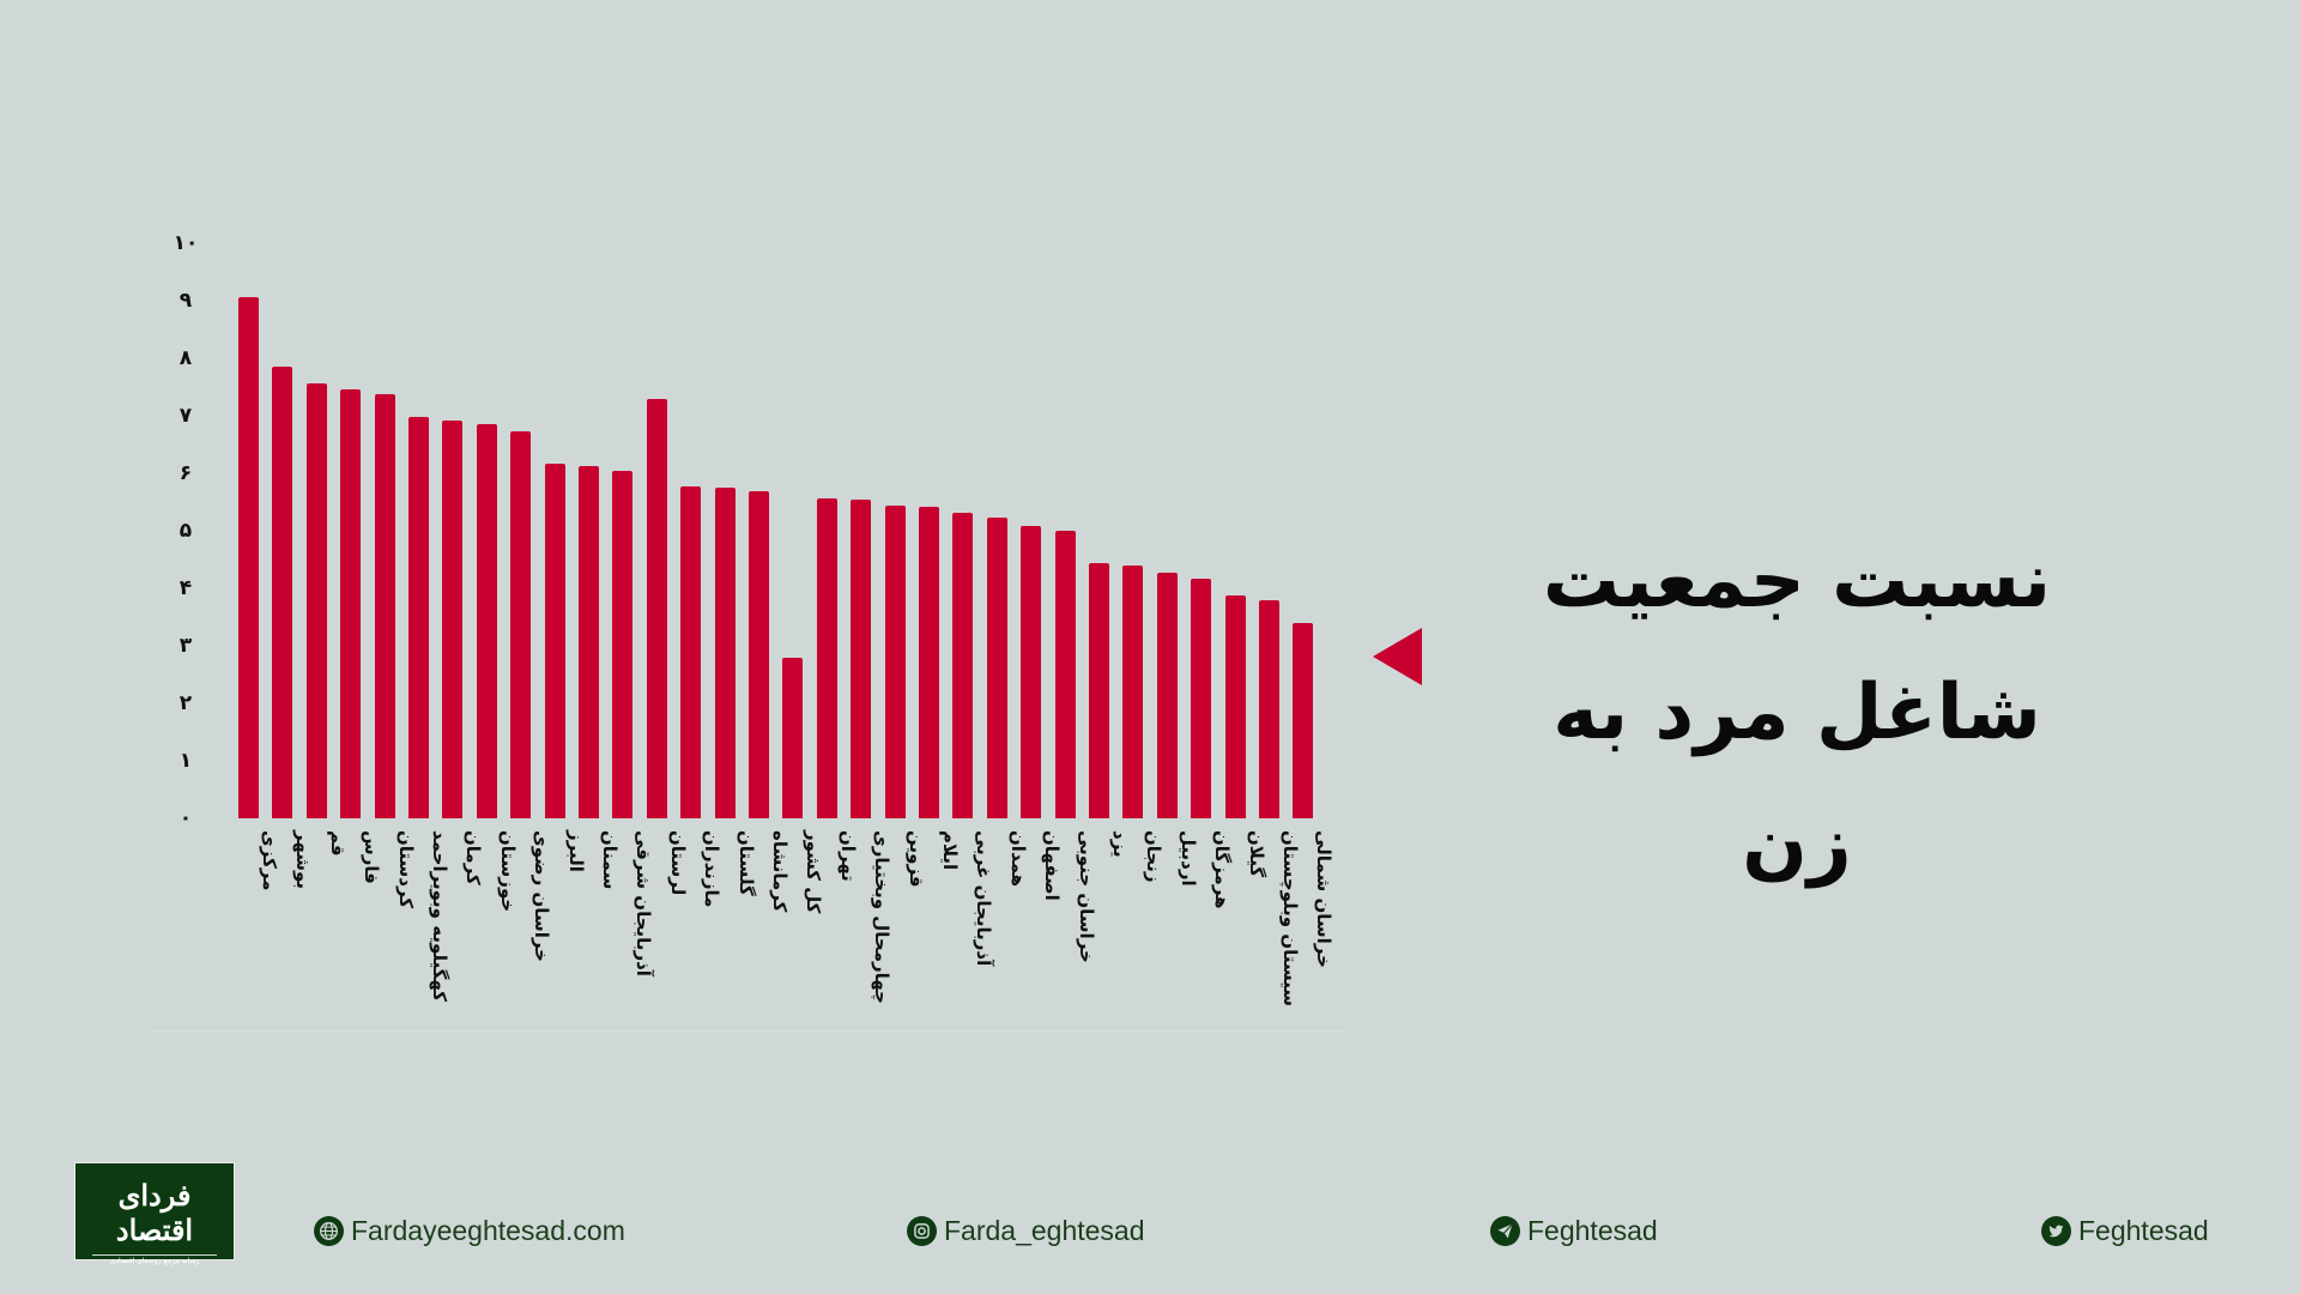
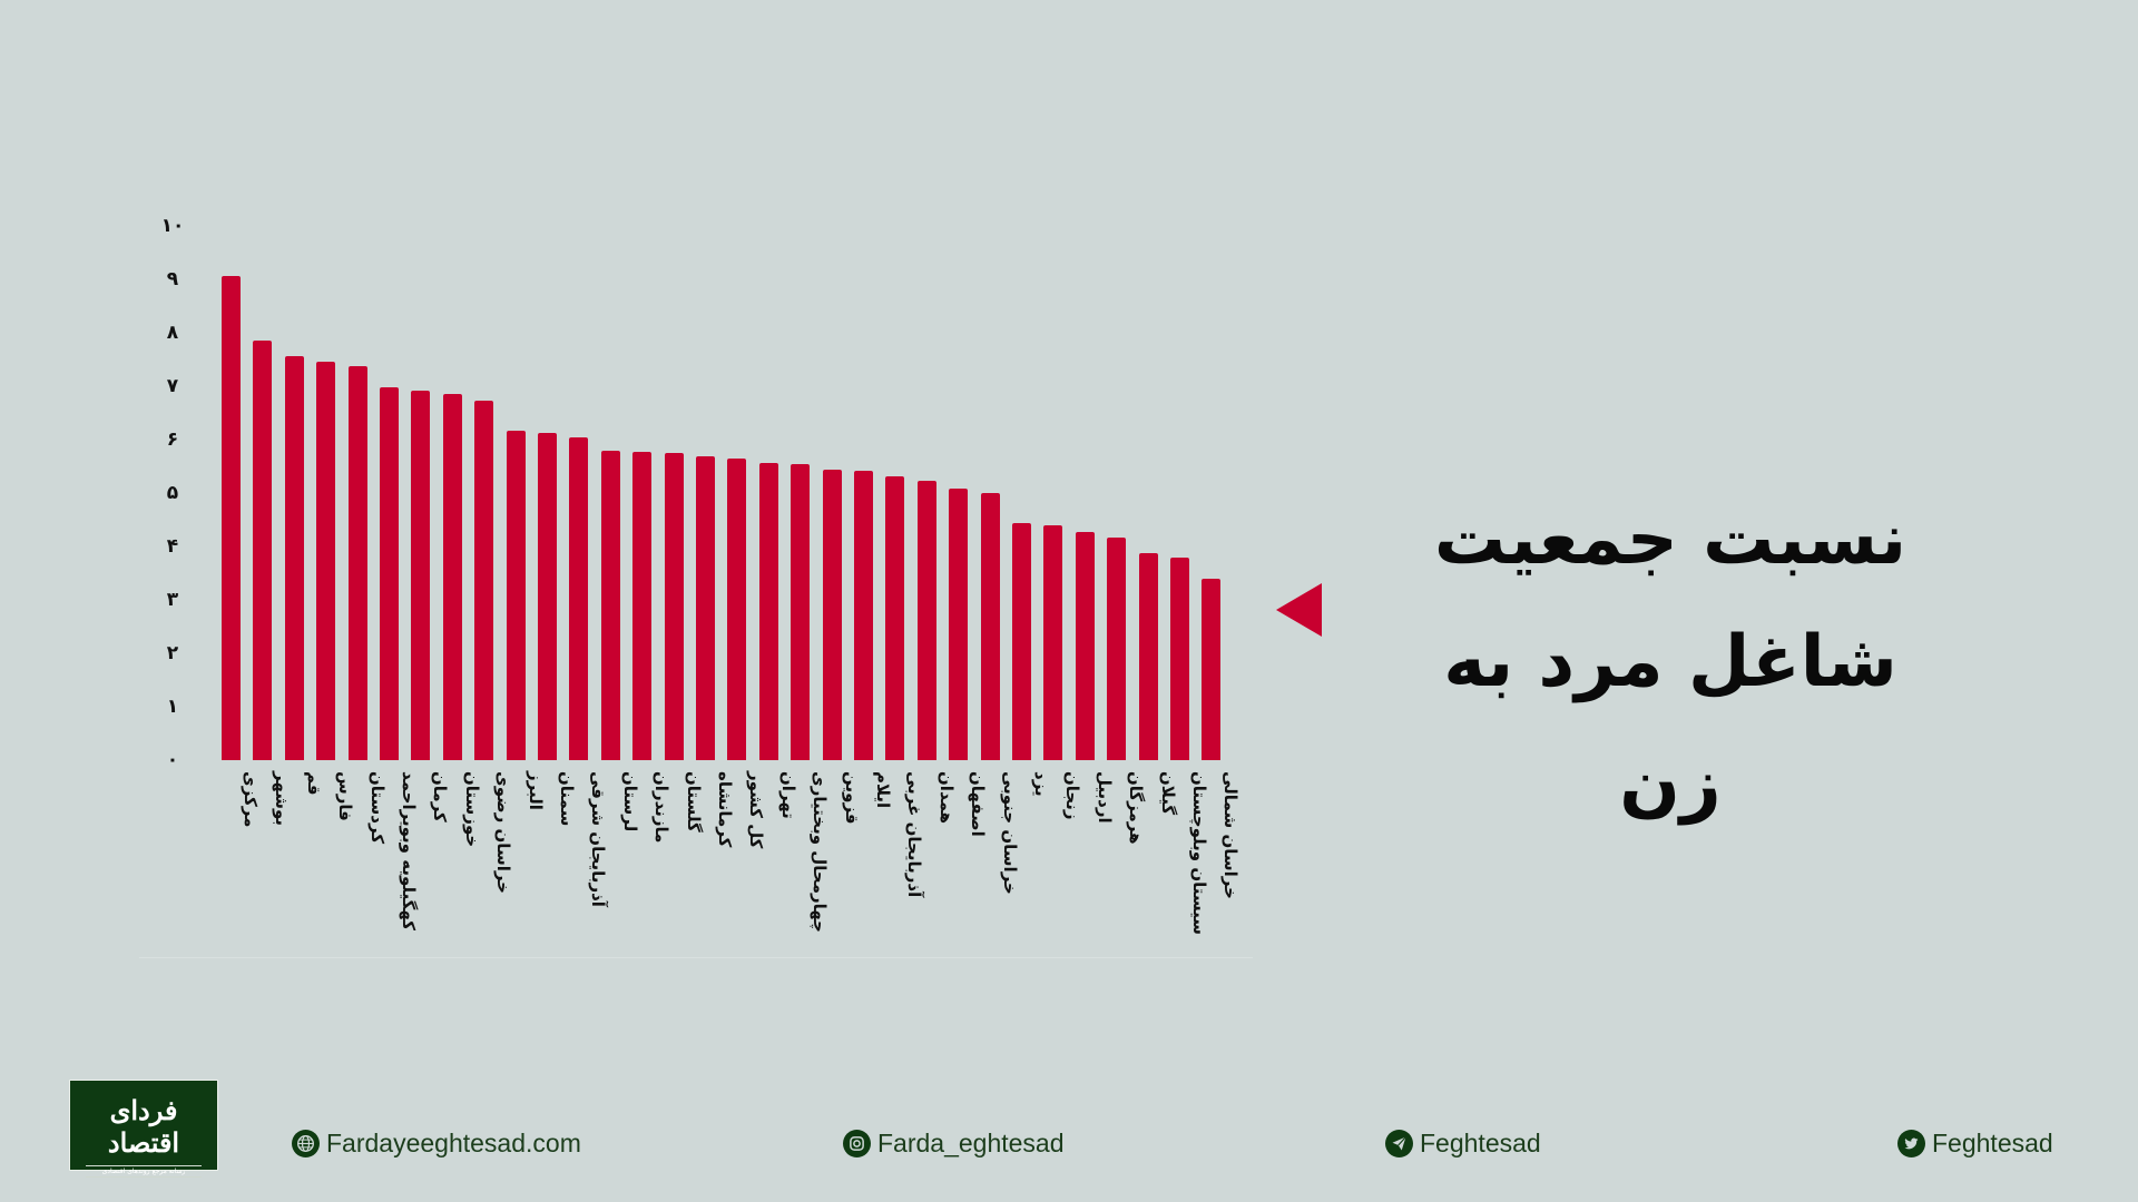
لرستان: 7.3 -> 5.8
کل کشور: 2.8 -> 5.7
